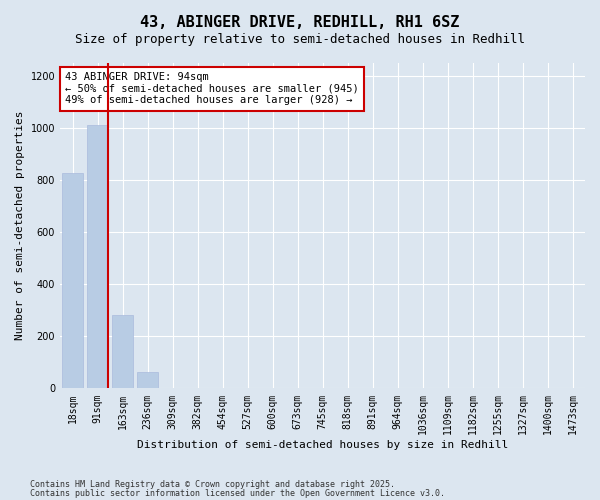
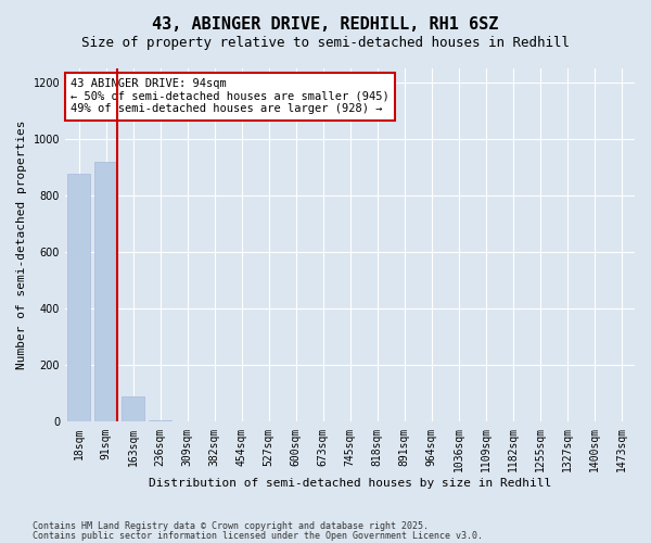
18sqm: 825 -> 875
91sqm: 1010 -> 920
163sqm: 280 -> 90
236sqm: 65 -> 5
